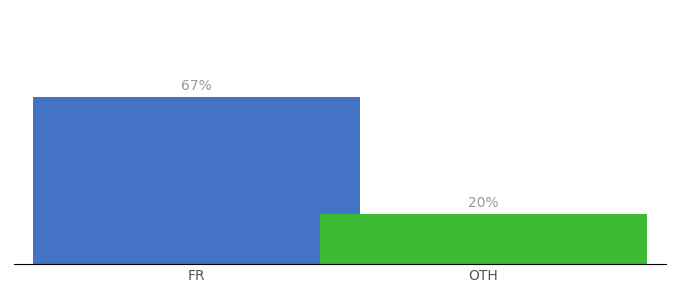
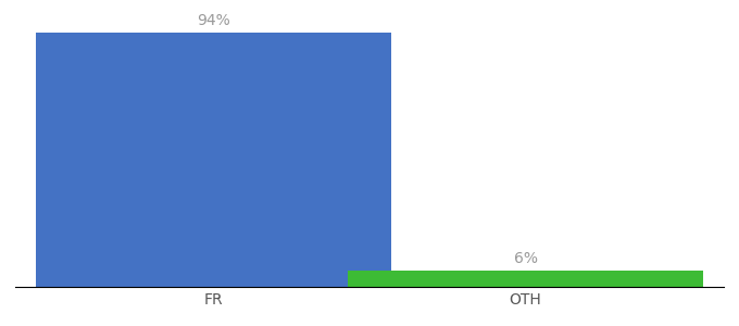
FR: 67% -> 94%
OTH: 20% -> 6%
